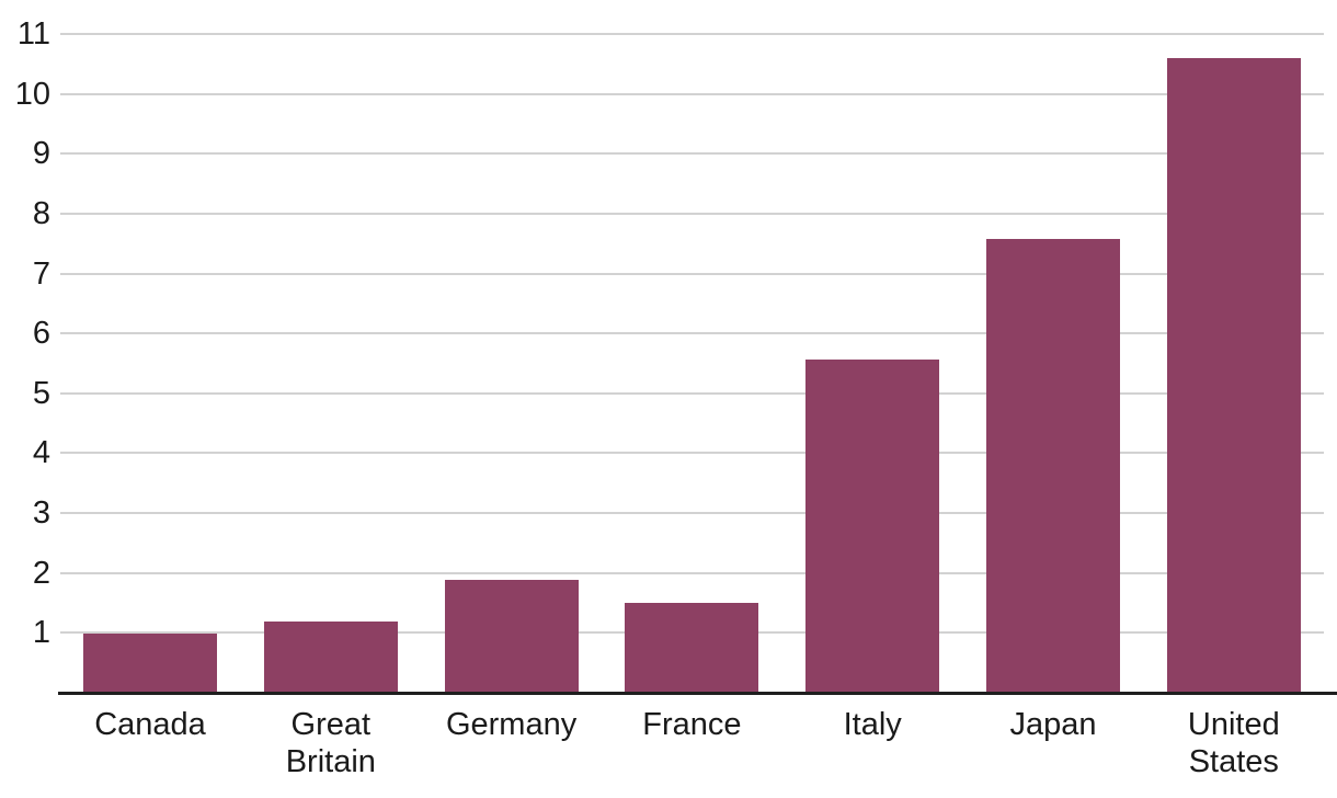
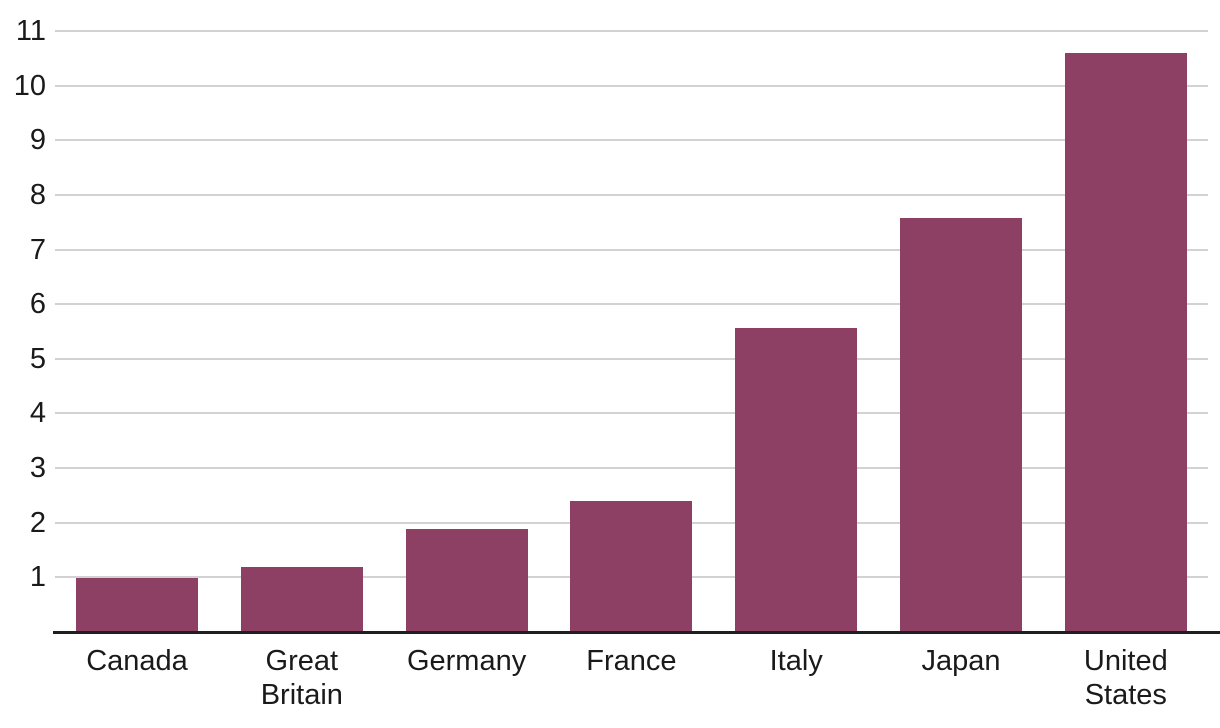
France: 1.5 -> 2.4
